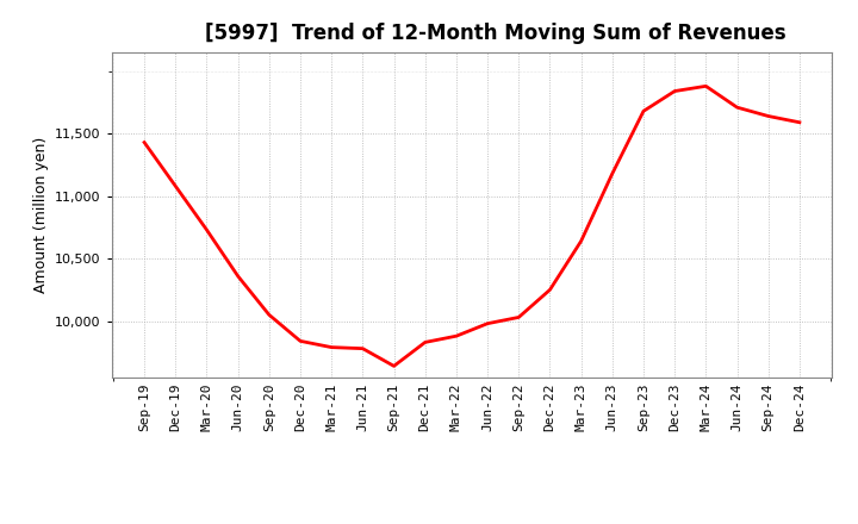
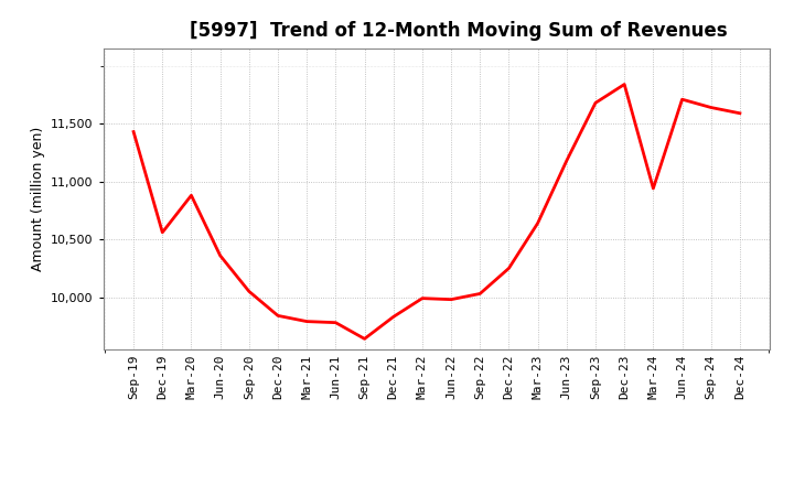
Dec-19: 11,080 -> 10,560
Mar-20: 10,730 -> 10,880
Mar-22: 9,880 -> 9,990
Mar-24: 11,880 -> 10,940
